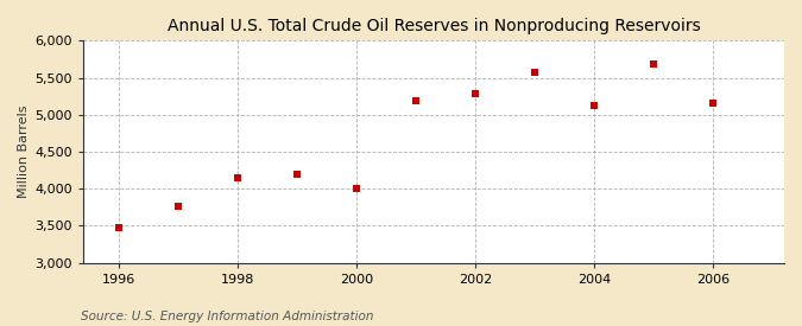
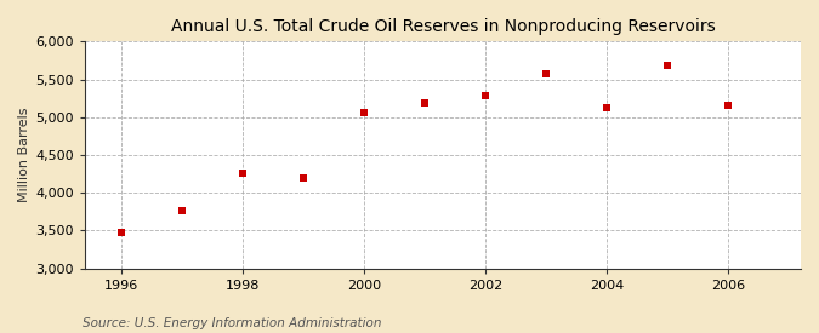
1998: 4,150 -> 4,260
2000: 4,000 -> 5,060
